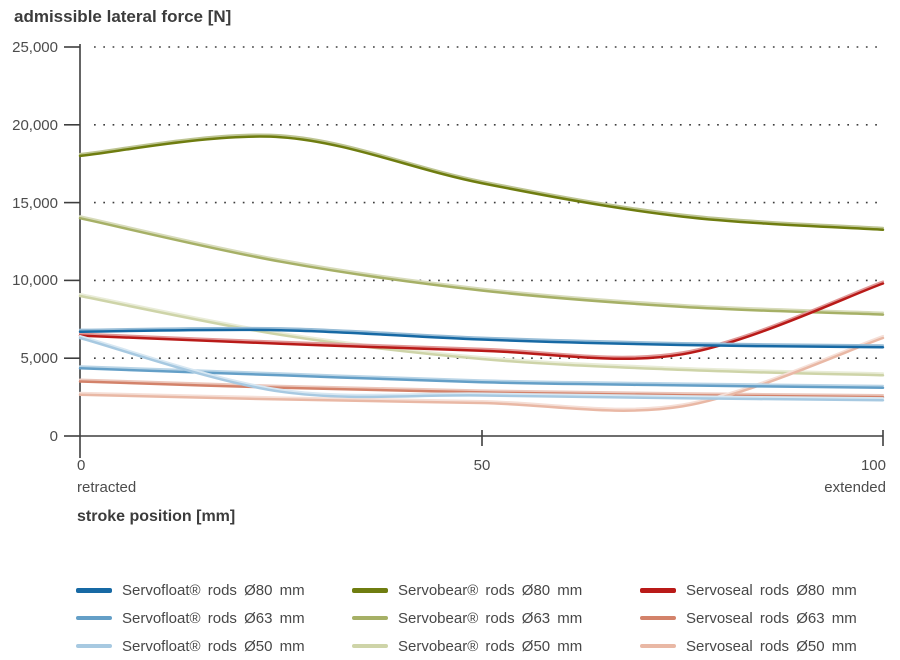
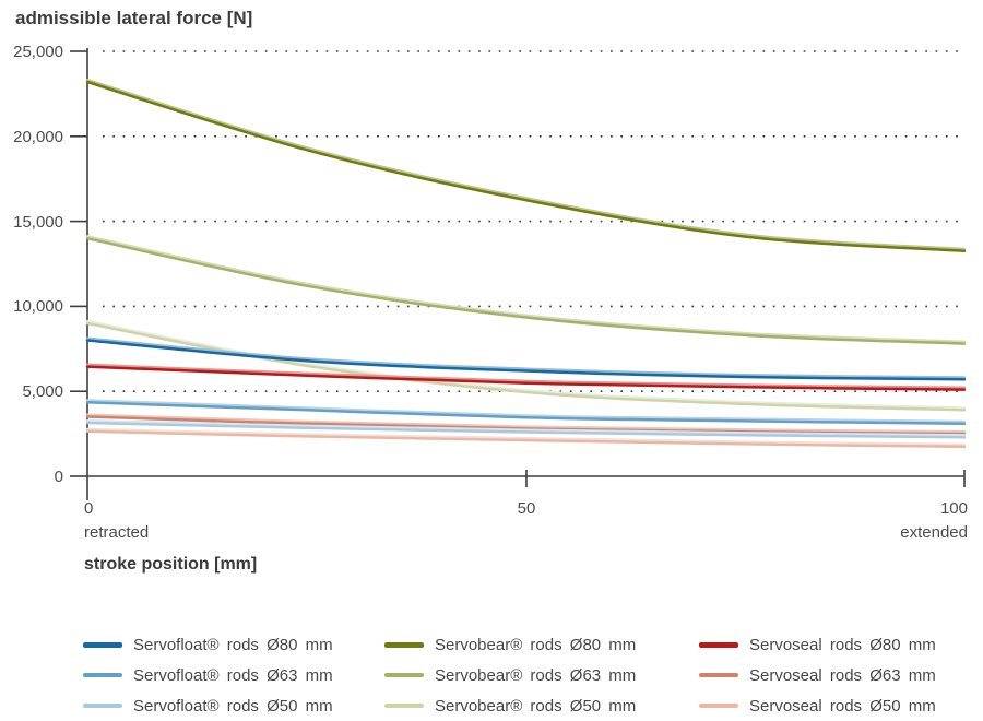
Servofloat® rods Ø80 mm/0: 6700 -> 8000
Servofloat® rods Ø50 mm/0: 6300 -> 3200
Servobear® rods Ø80 mm/0: 18000 -> 23200
Servoseal rods Ø80 mm/100: 9800 -> 5100
Servoseal rods Ø50 mm/100: 6300 -> 1800
